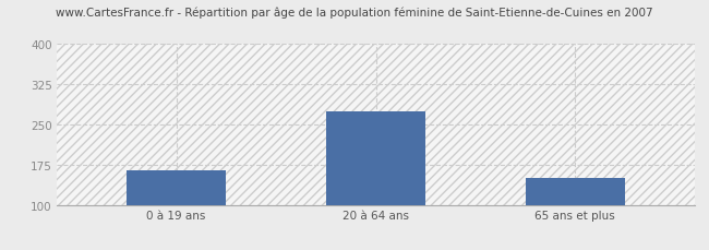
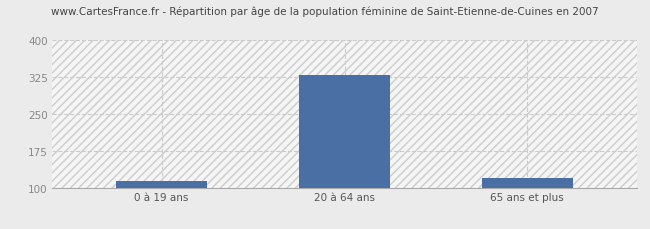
0 à 19 ans: 165 -> 113
20 à 64 ans: 275 -> 330
65 ans et plus: 150 -> 120
